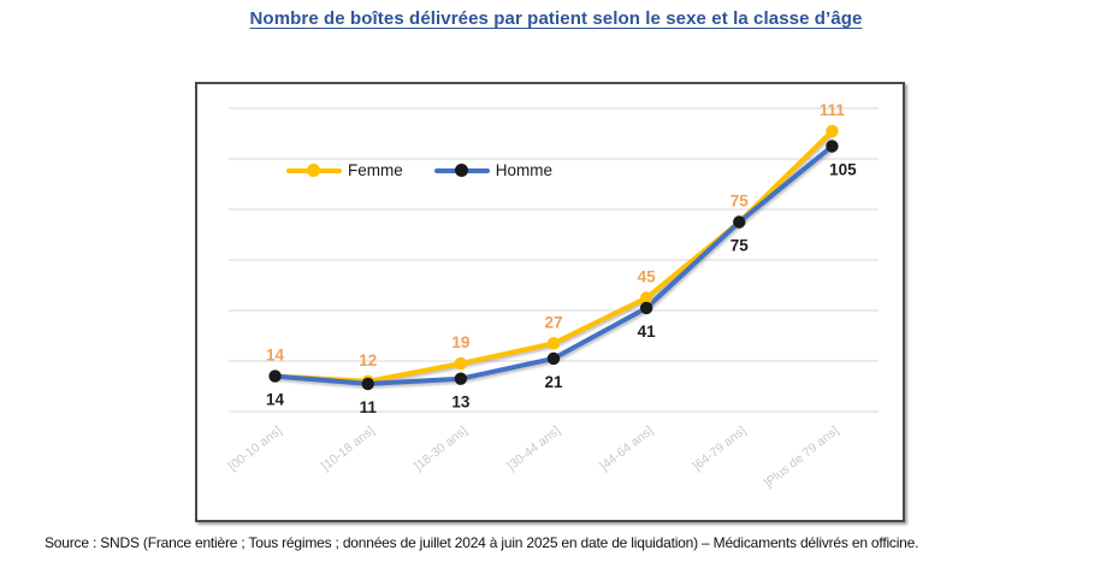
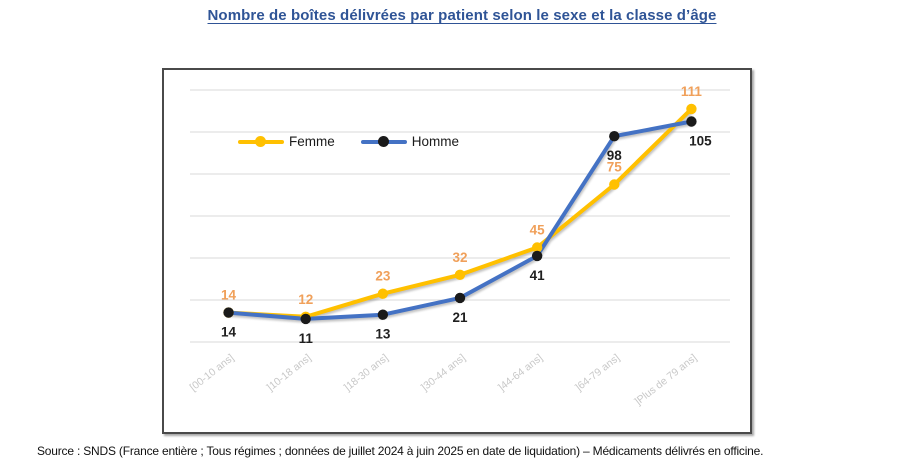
Femme/]18-30 ans]: 19 -> 23
Femme/]30-44 ans]: 27 -> 32
Homme/]64-79 ans]: 75 -> 98
